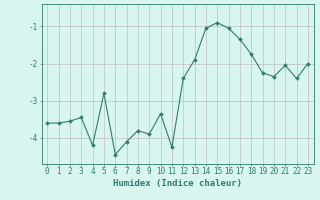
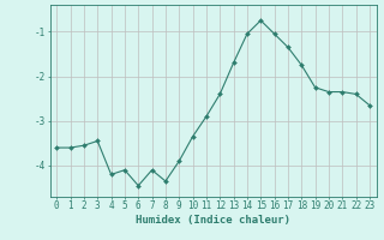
5: -2.80 -> -4.10
8: -3.80 -> -4.35
11: -4.25 -> -2.90
13: -1.90 -> -1.70
15: -0.90 -> -0.75
21: -2.05 -> -2.35
23: -2.00 -> -2.65
